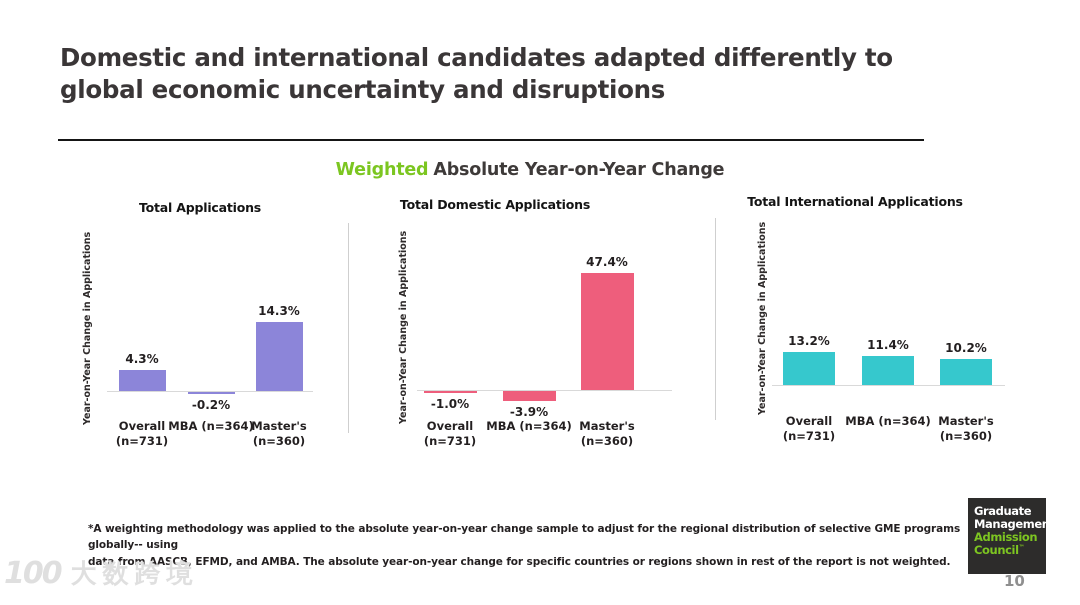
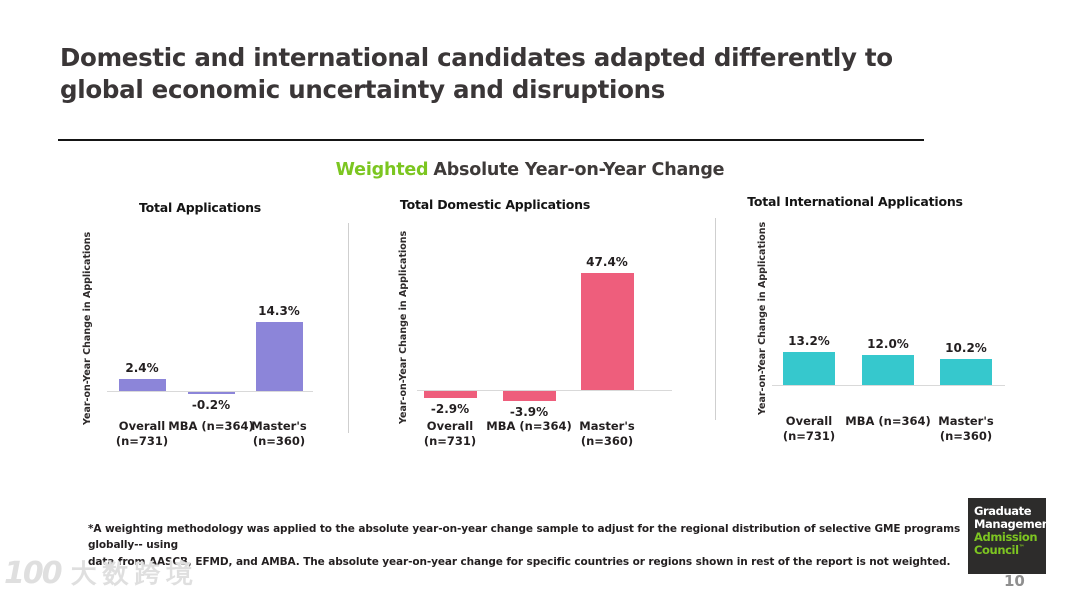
Total Applications/Overall (n=731): 4.3% -> 2.4%
Total Domestic Applications/Overall (n=731): -1.0% -> -2.9%
Total International Applications/MBA (n=364): 11.4% -> 12.0%
